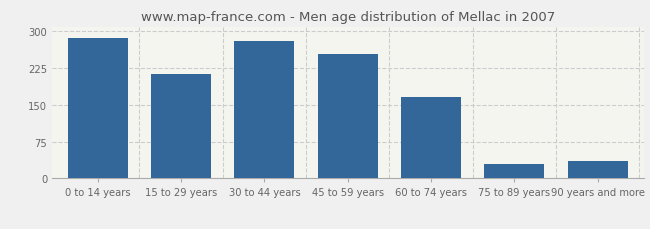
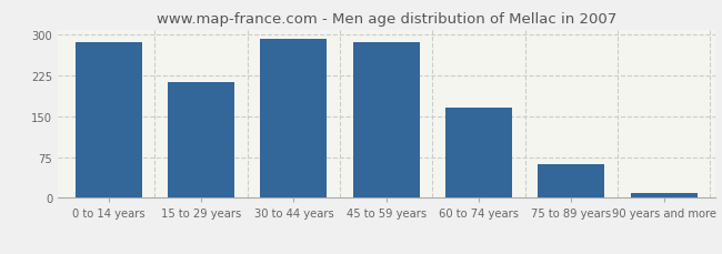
30 to 44 years: 280 -> 292
45 to 59 years: 255 -> 286
75 to 89 years: 30 -> 63
90 years and more: 35 -> 8
